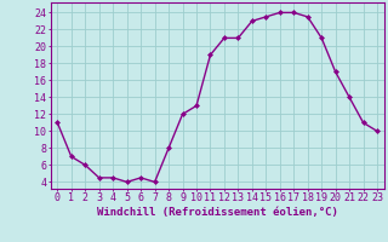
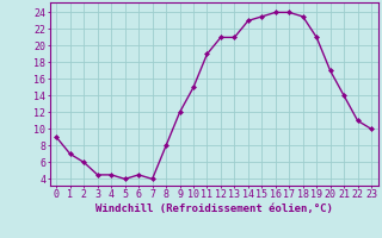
0: 11.0 -> 9.0
10: 13.0 -> 15.0
